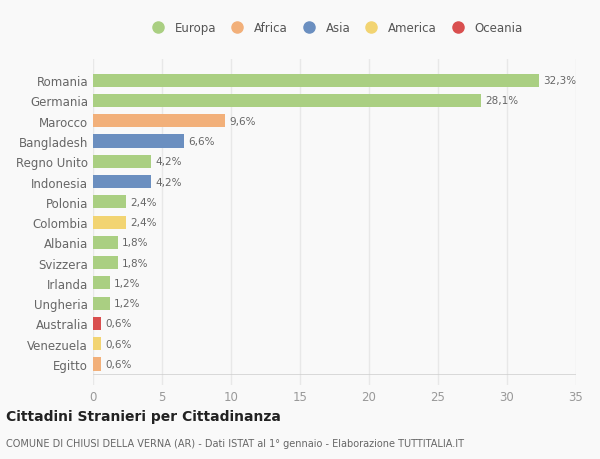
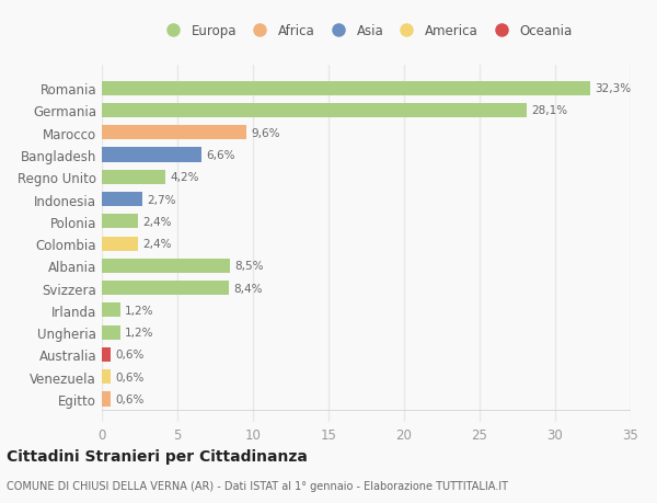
Indonesia: 4,2% -> 2,7%
Albania: 1,8% -> 8,5%
Svizzera: 1,8% -> 8,4%
